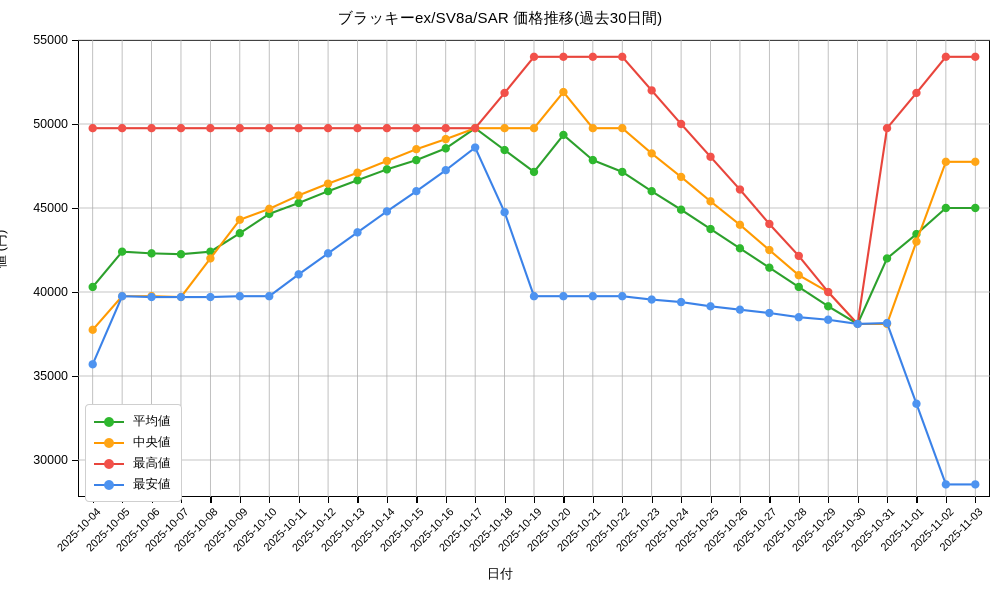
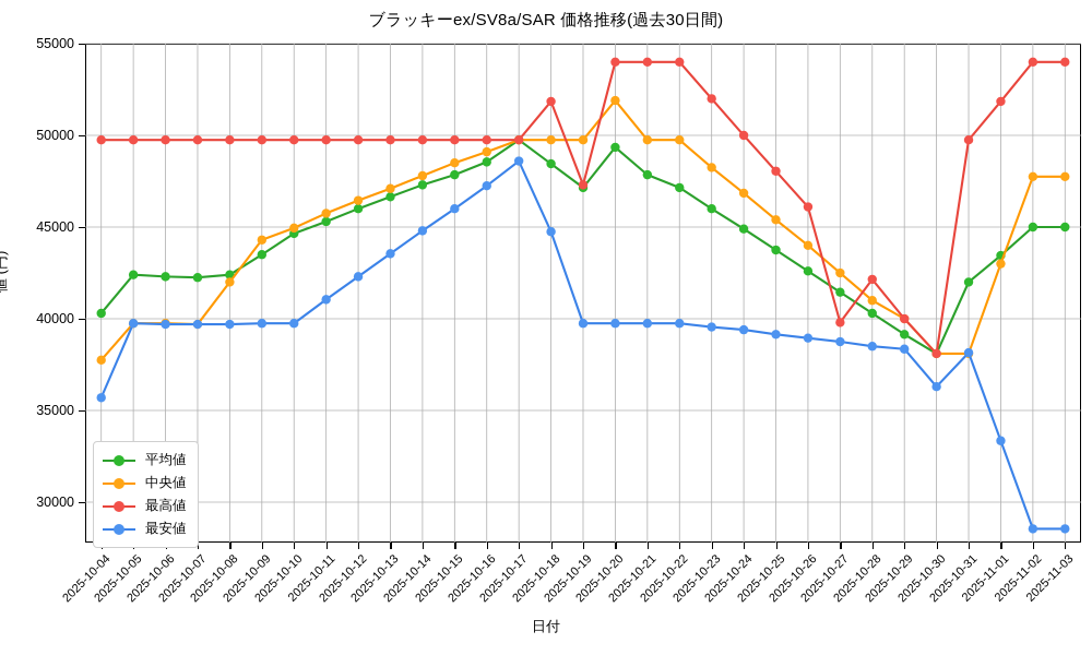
最高値/2025-10-19: 54000 -> 47300
最高値/2025-10-27: 44000 -> 39800
最安値/2025-10-30: 38100 -> 36300
